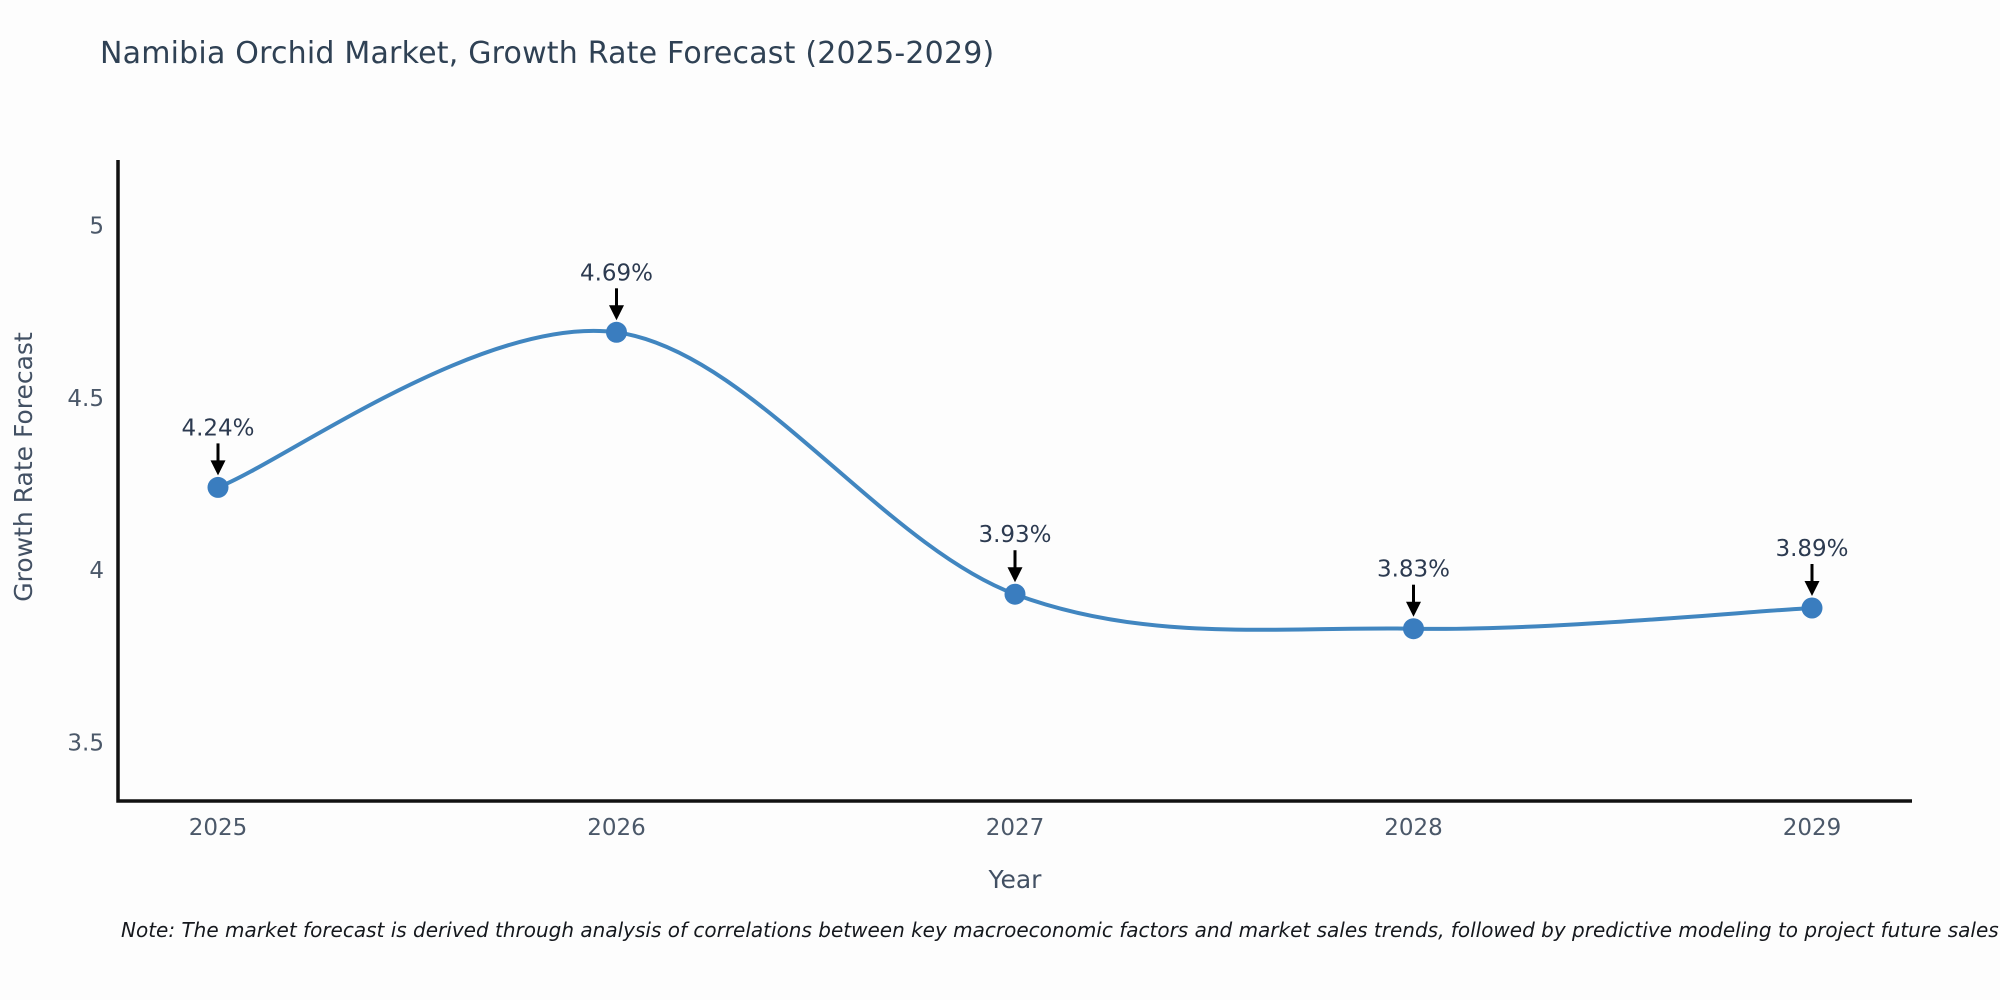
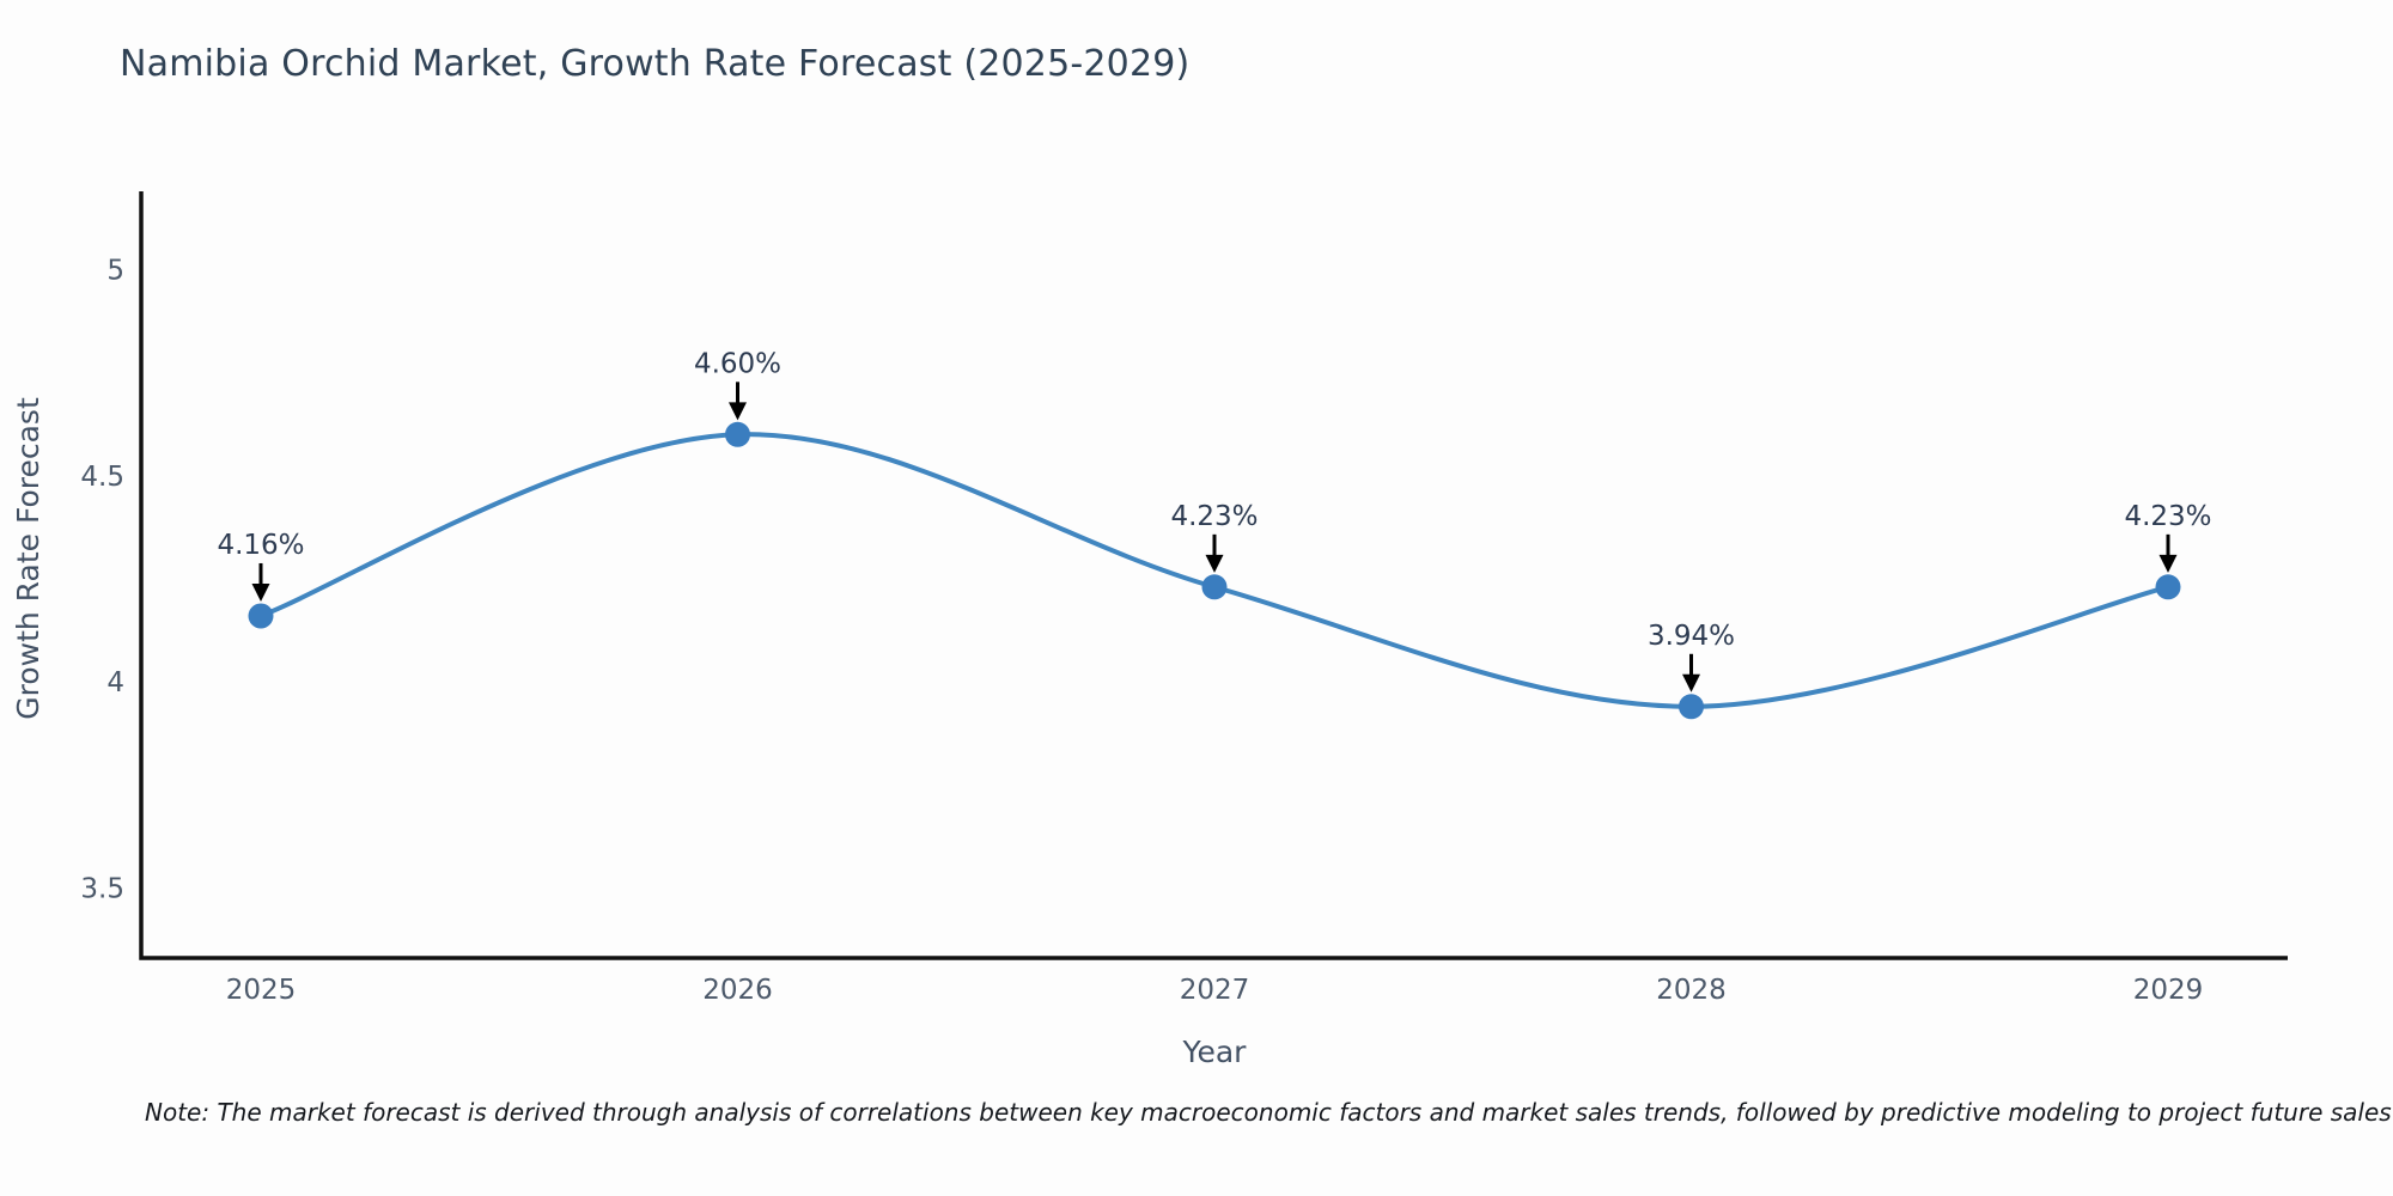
2025: 4.24% -> 4.16%
2026: 4.69% -> 4.60%
2027: 3.93% -> 4.23%
2028: 3.83% -> 3.94%
2029: 3.89% -> 4.23%
